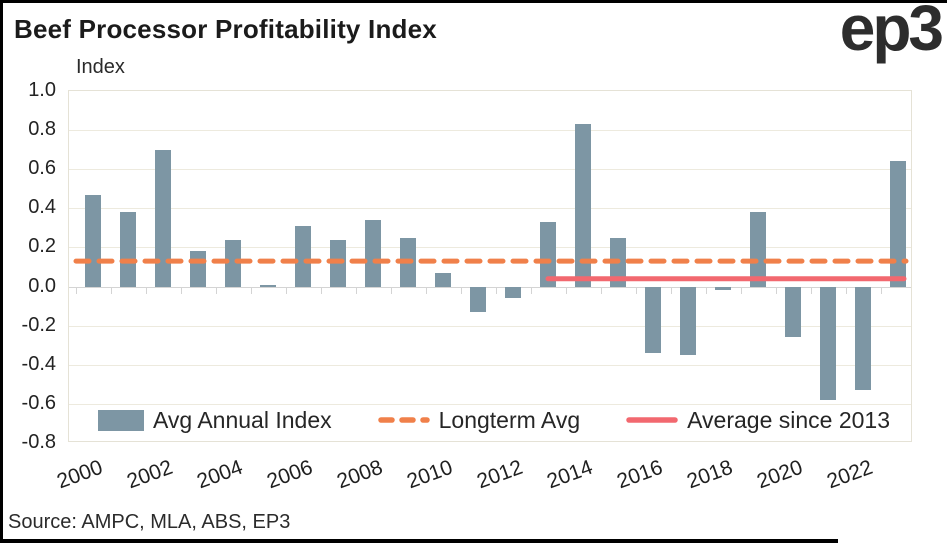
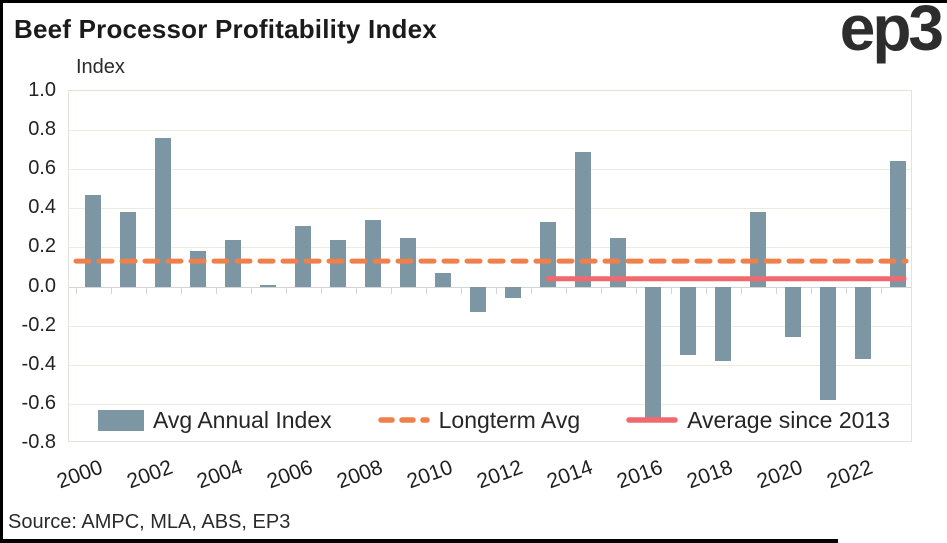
2002: 0.70 -> 0.76
2014: 0.83 -> 0.69
2016: -0.34 -> -0.67
2018: -0.02 -> -0.38
2022: -0.53 -> -0.37
